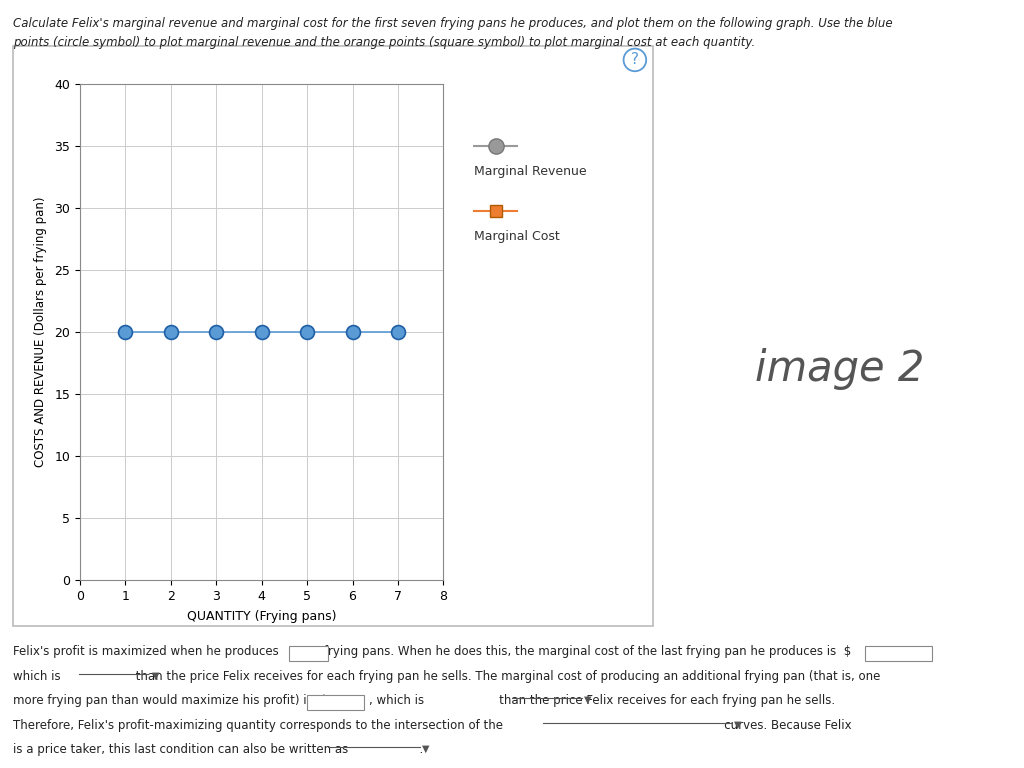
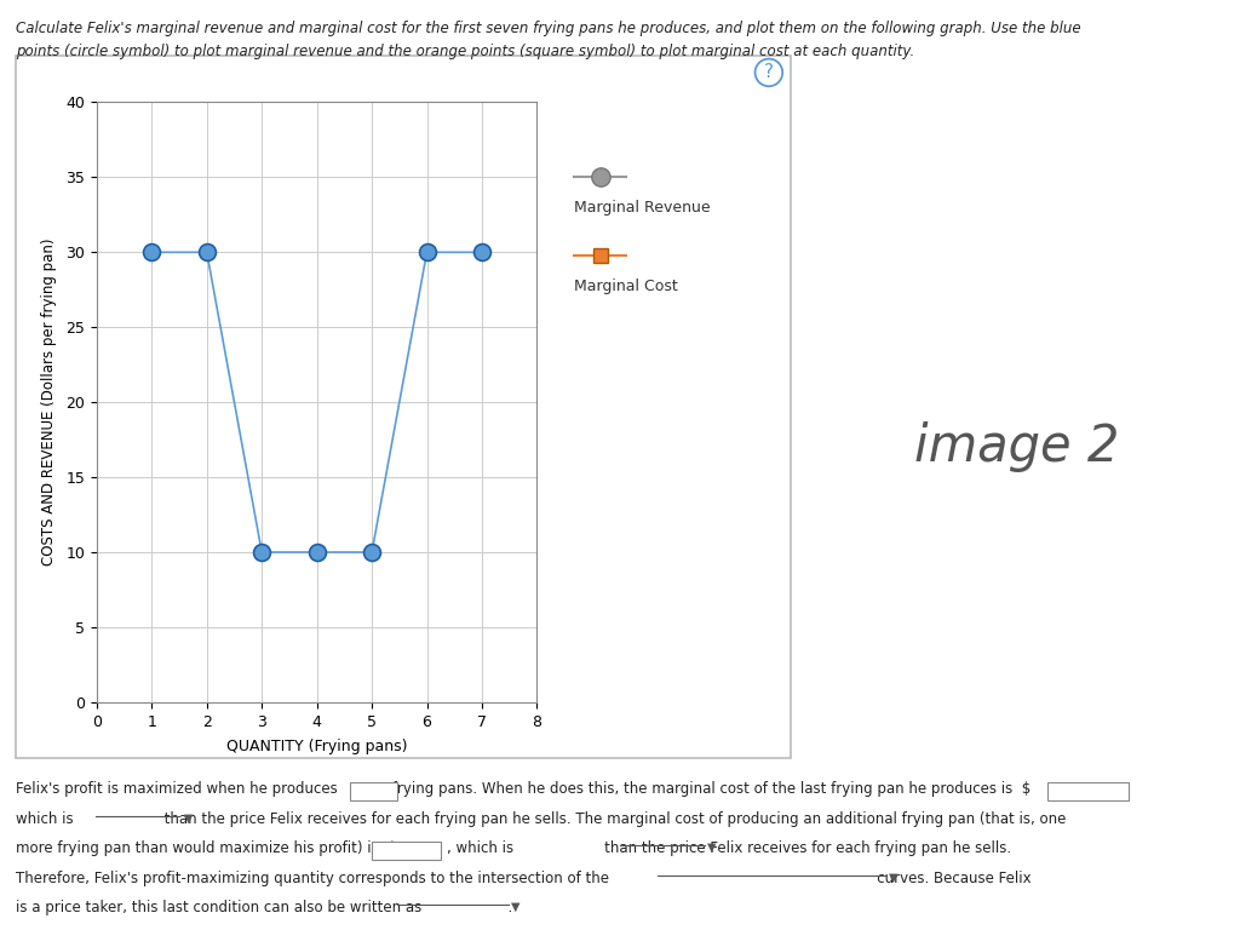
1: 20 -> 30
2: 20 -> 30
3: 20 -> 10
4: 20 -> 10
5: 20 -> 10
6: 20 -> 30
7: 20 -> 30
